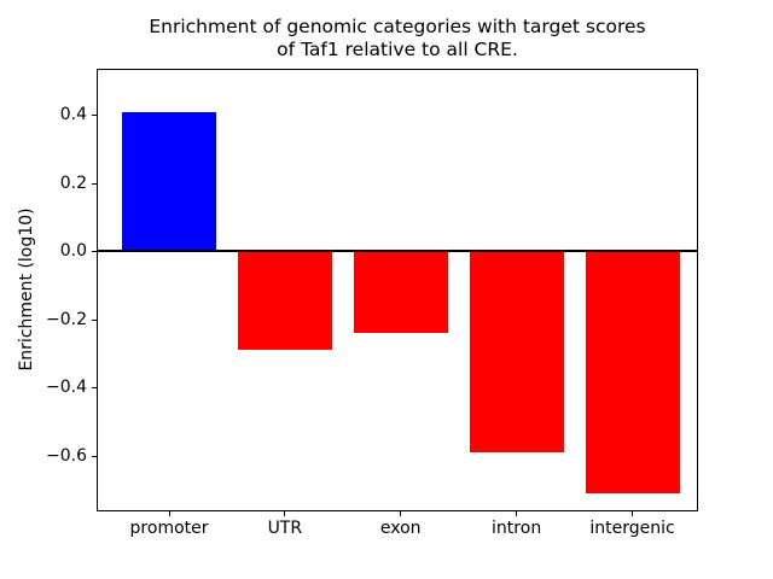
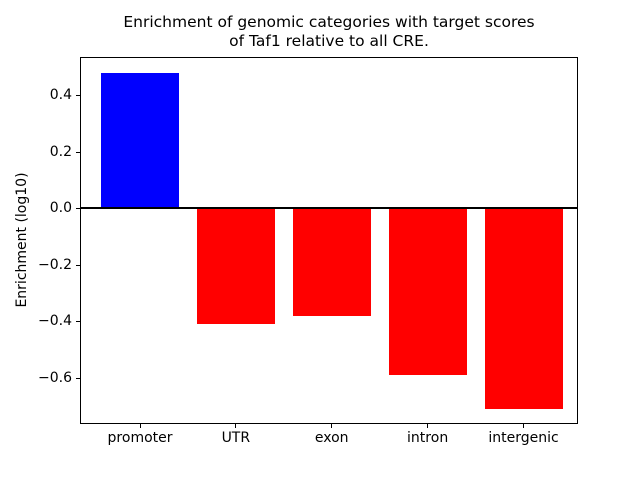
promoter: 0.41 -> 0.48
UTR: -0.29 -> -0.41
exon: -0.24 -> -0.38
